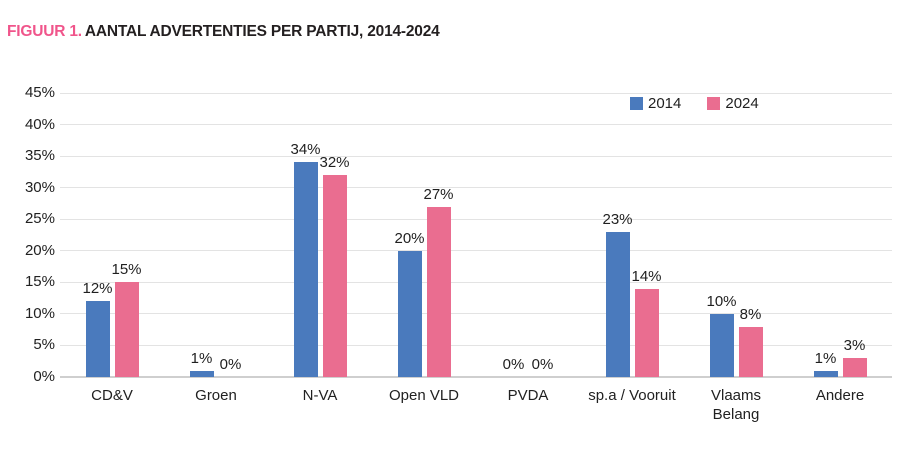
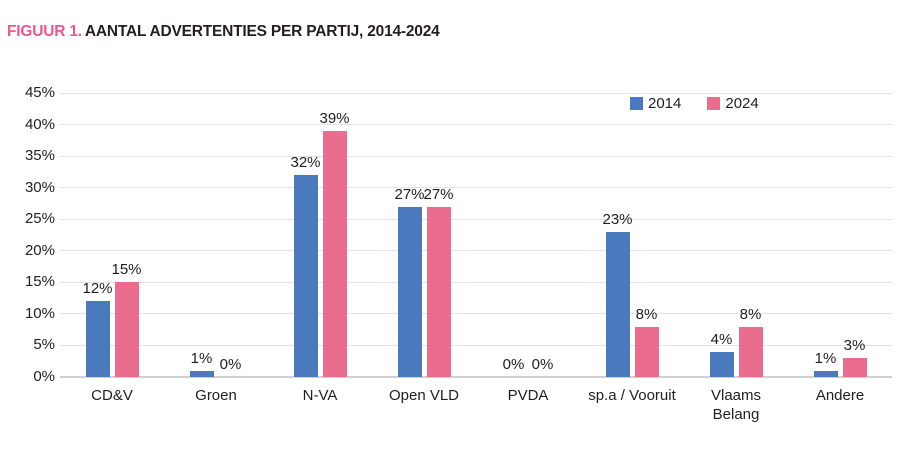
2014/N-VA: 34% -> 32%
2024/N-VA: 32% -> 39%
2014/Open VLD: 20% -> 27%
2024/sp.a / Vooruit: 14% -> 8%
2014/Vlaams Belang: 10% -> 4%
